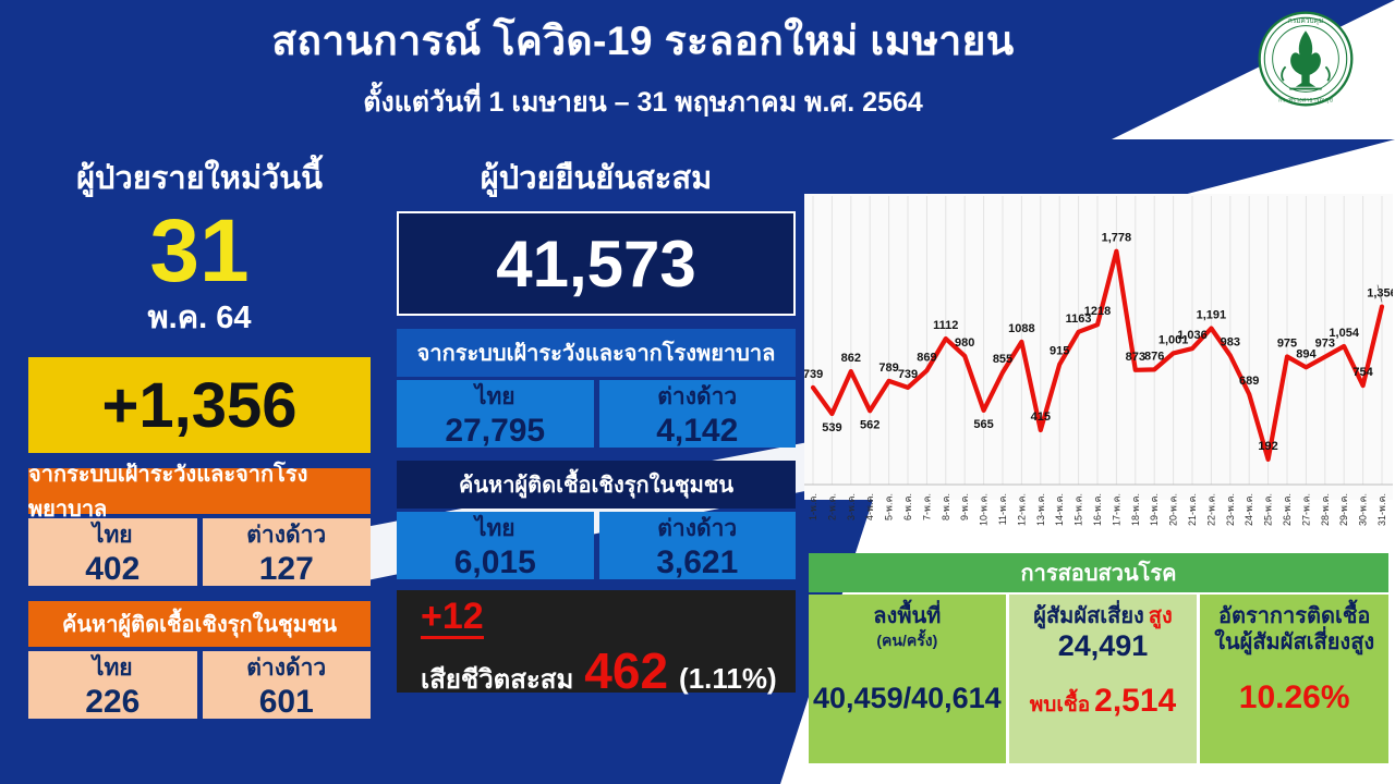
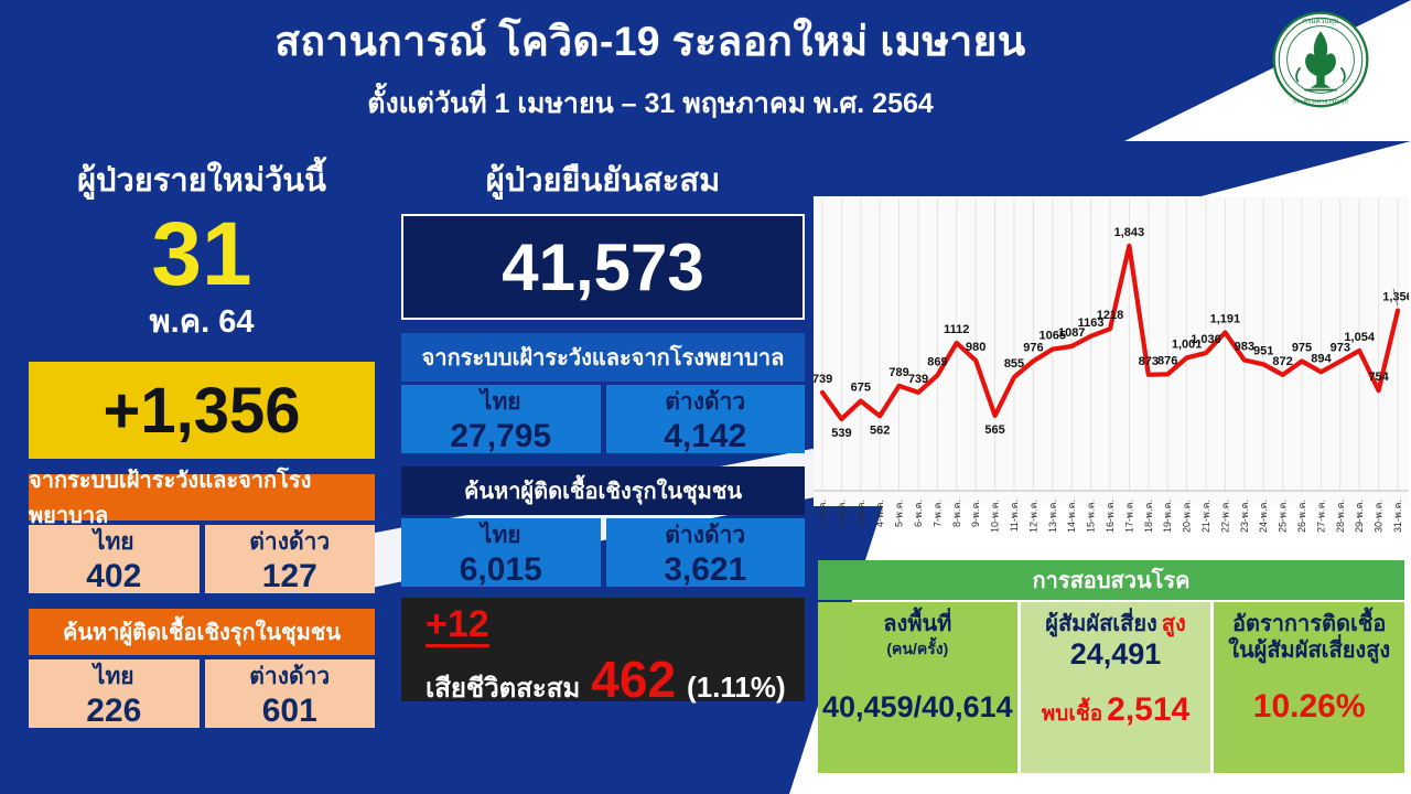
3-พ.ค.: 862 -> 675
12-พ.ค.: 1088 -> 976
13-พ.ค.: 415 -> 1065
14-พ.ค.: 915 -> 1087
17-พ.ค.: 1,778 -> 1,843
24-พ.ค.: 689 -> 951
25-พ.ค.: 192 -> 872
